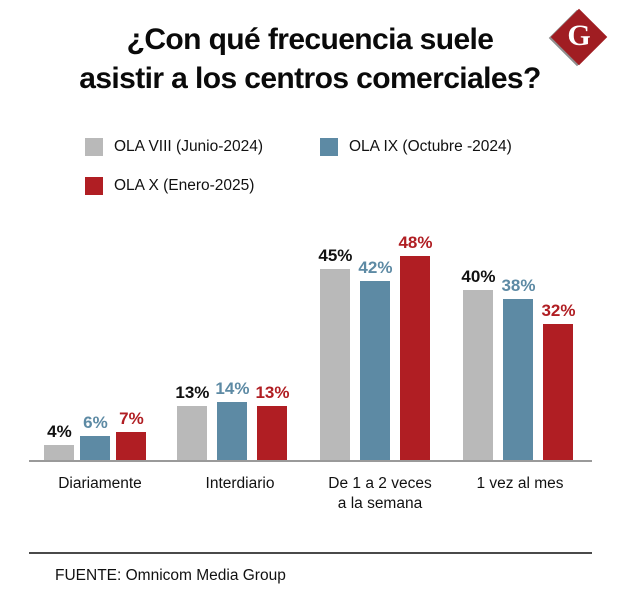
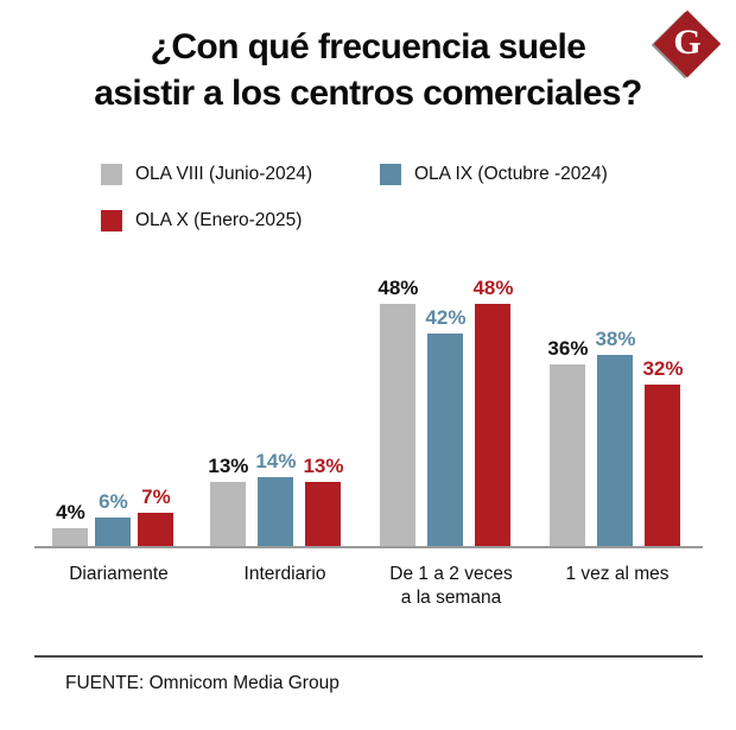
OLA VIII (Junio-2024)/De 1 a 2 veces a la semana: 45% -> 48%
OLA VIII (Junio-2024)/1 vez al mes: 40% -> 36%
